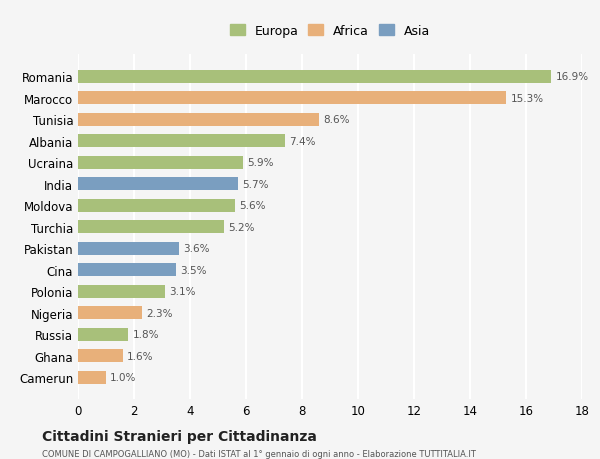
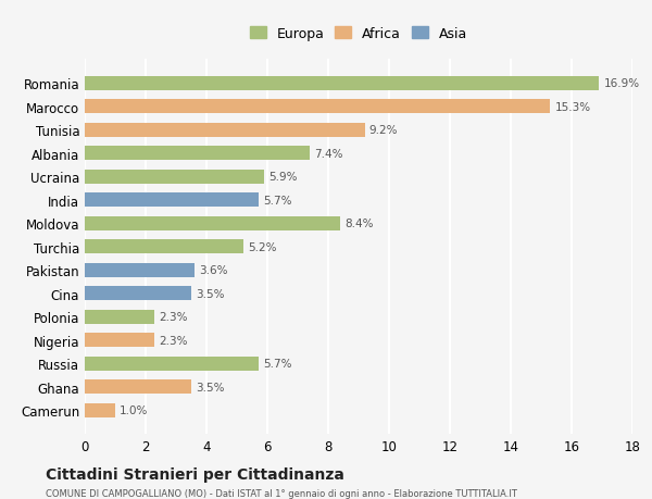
Tunisia: 8.6% -> 9.2%
Moldova: 5.6% -> 8.4%
Polonia: 3.1% -> 2.3%
Russia: 1.8% -> 5.7%
Ghana: 1.6% -> 3.5%
